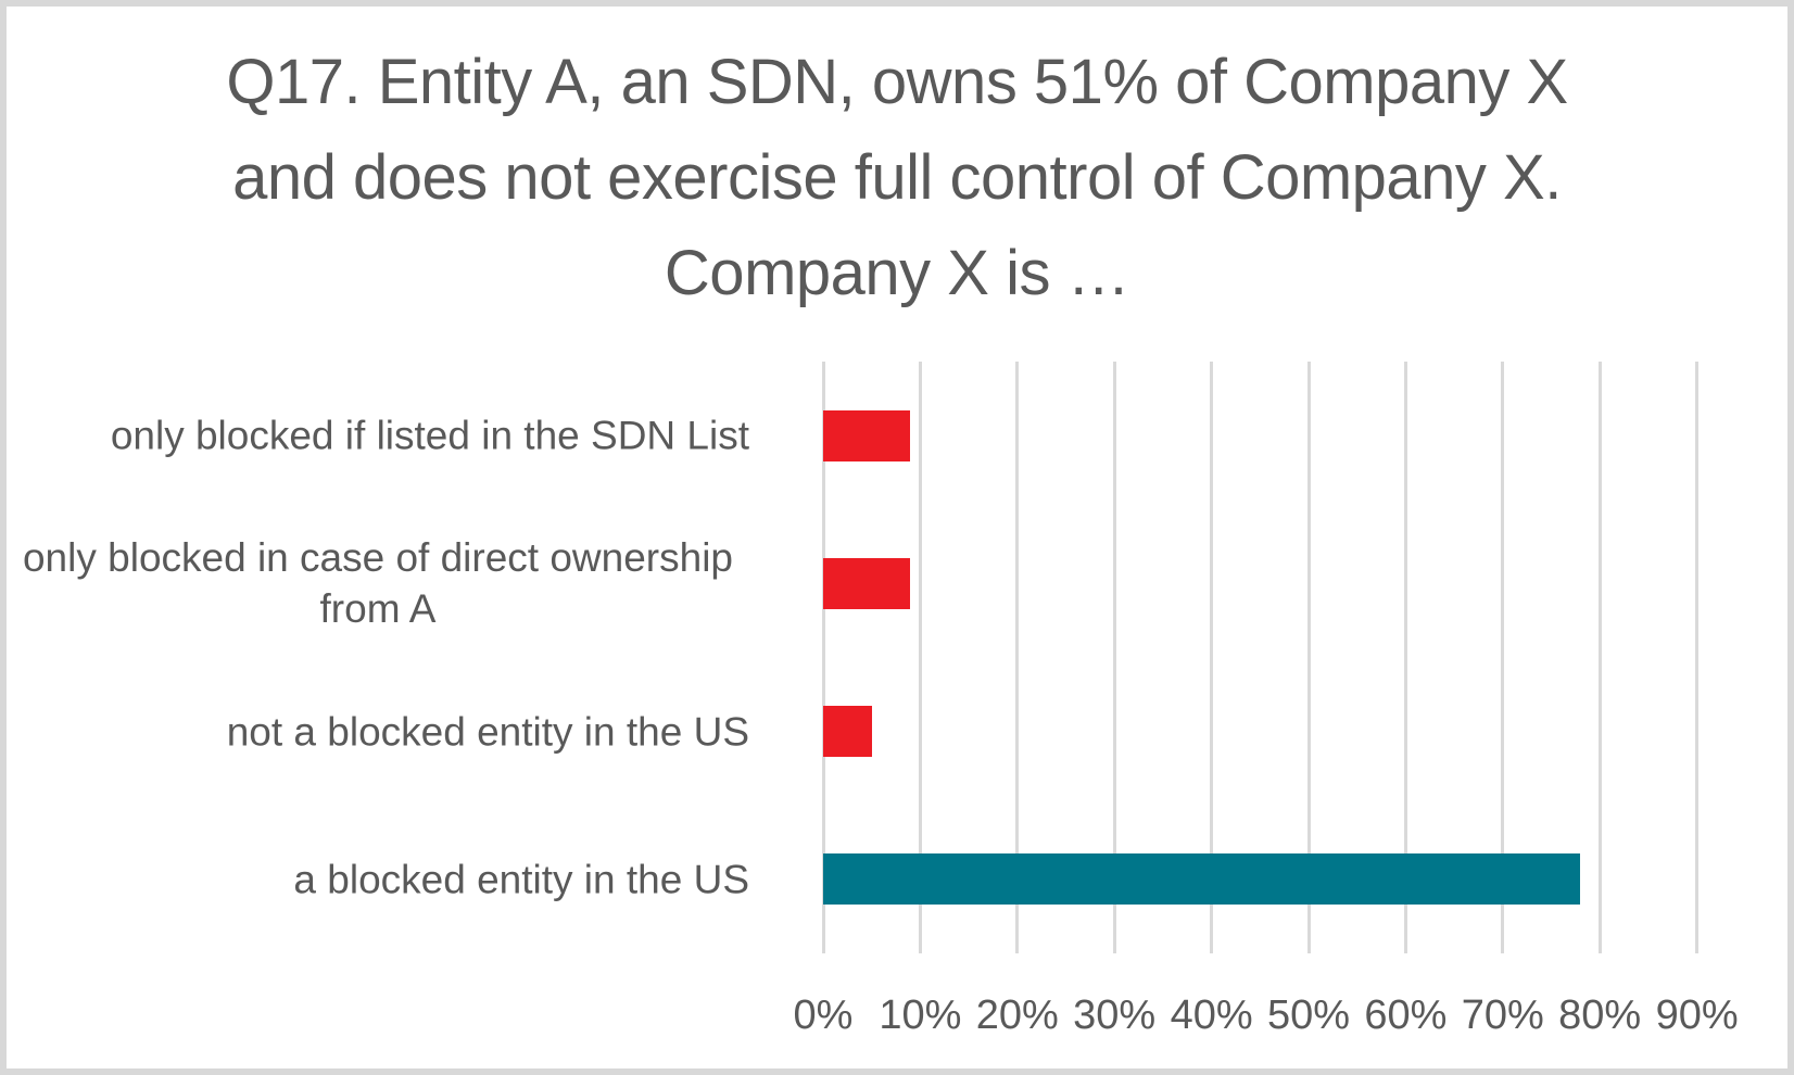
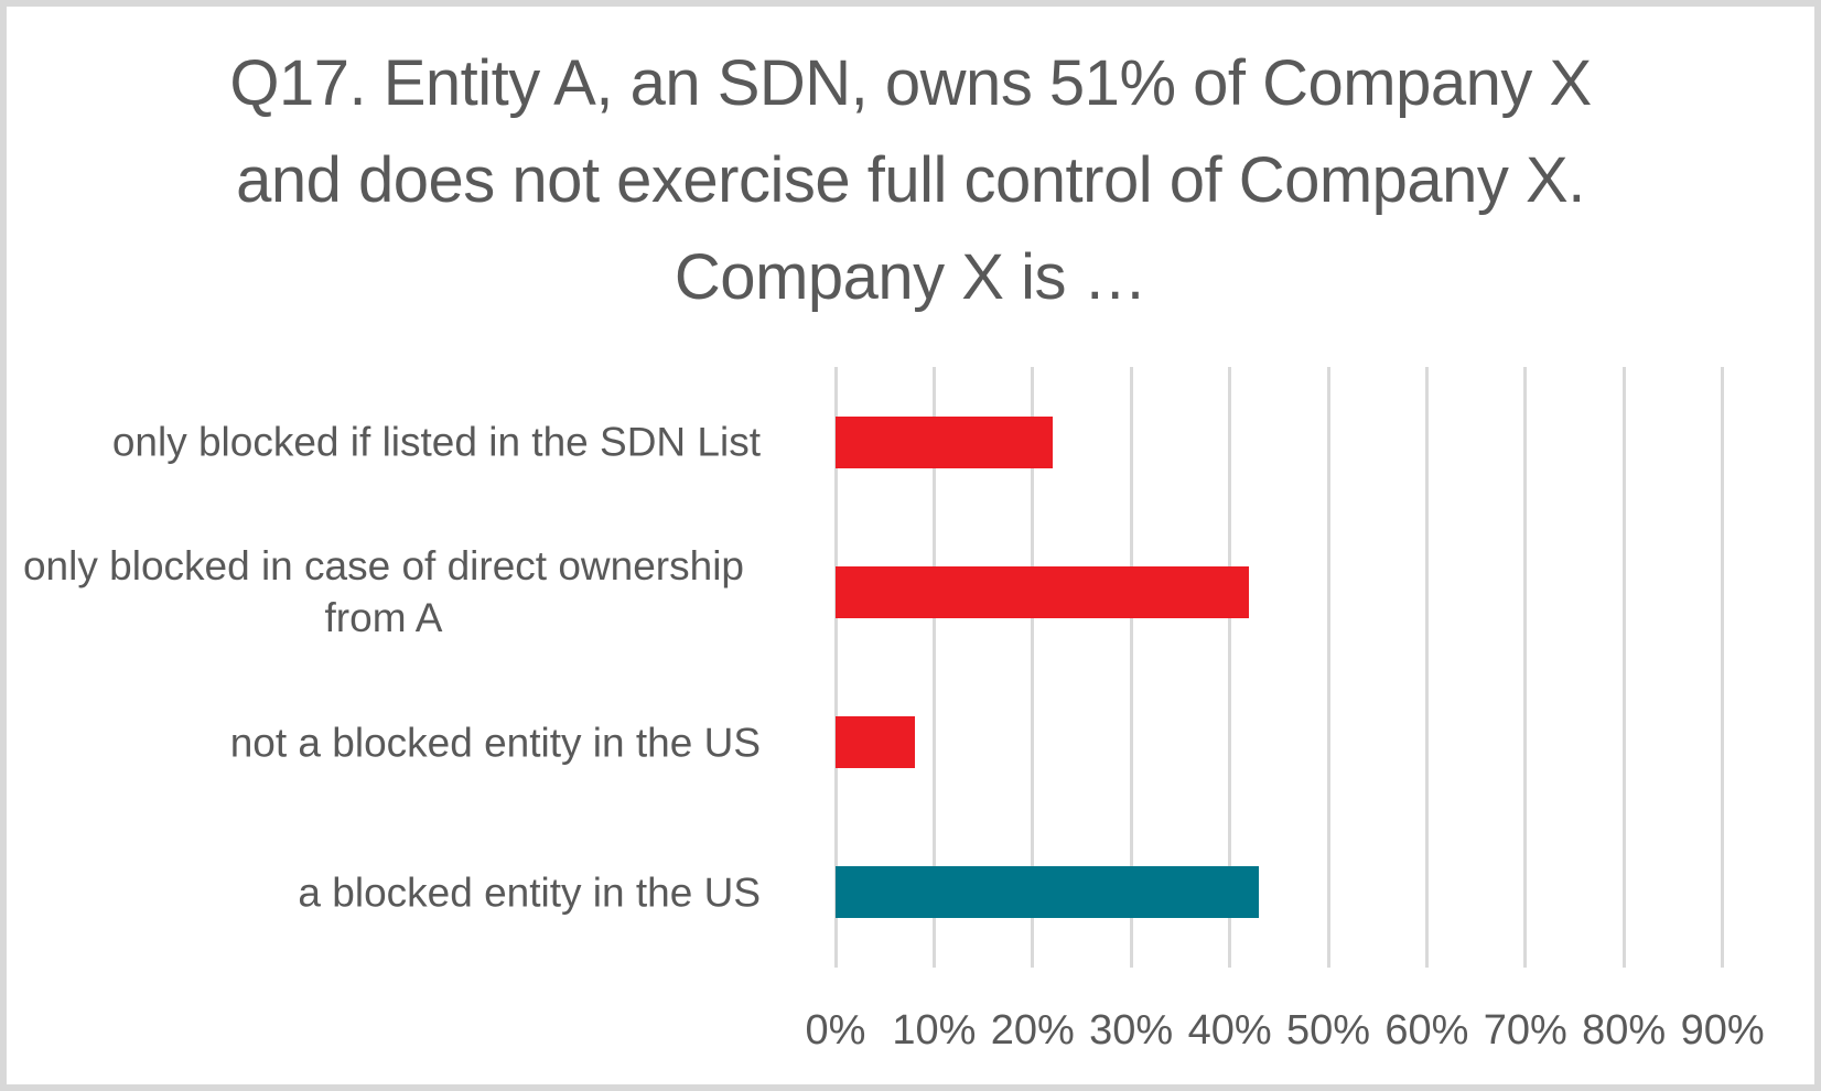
only blocked if listed in the SDN List: 9% -> 22%
only blocked in case of direct ownership from A: 9% -> 42%
not a blocked entity in the US: 5% -> 8%
a blocked entity in the US: 78% -> 43%
